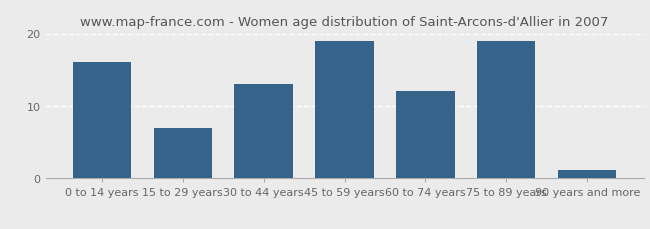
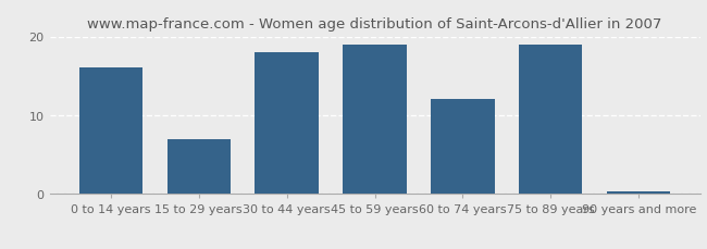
30 to 44 years: 13.0 -> 18.0
90 years and more: 1.2 -> 0.3
